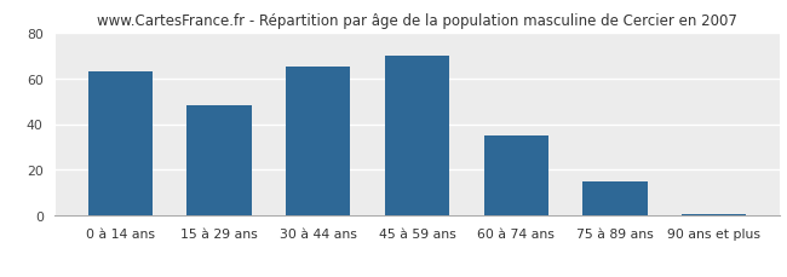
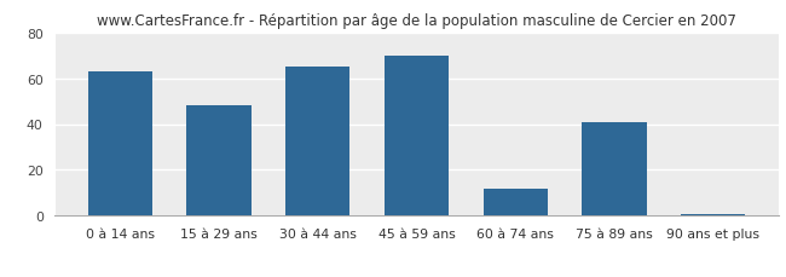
60 à 74 ans: 35 -> 12
75 à 89 ans: 15 -> 41
